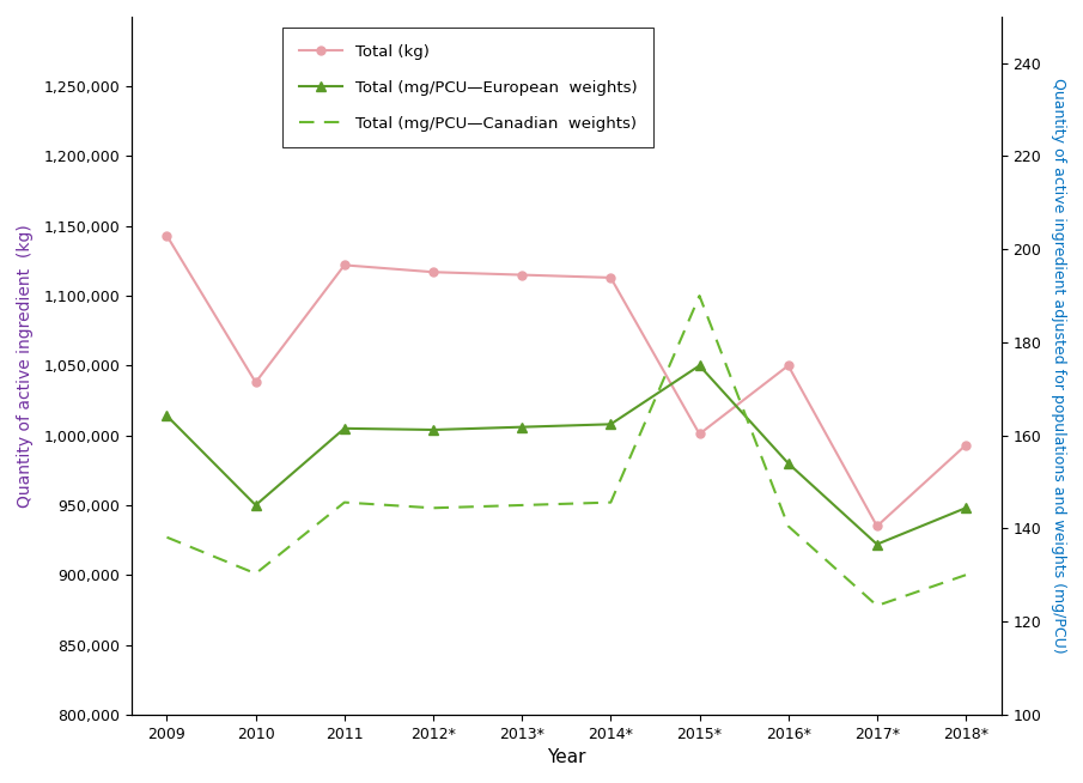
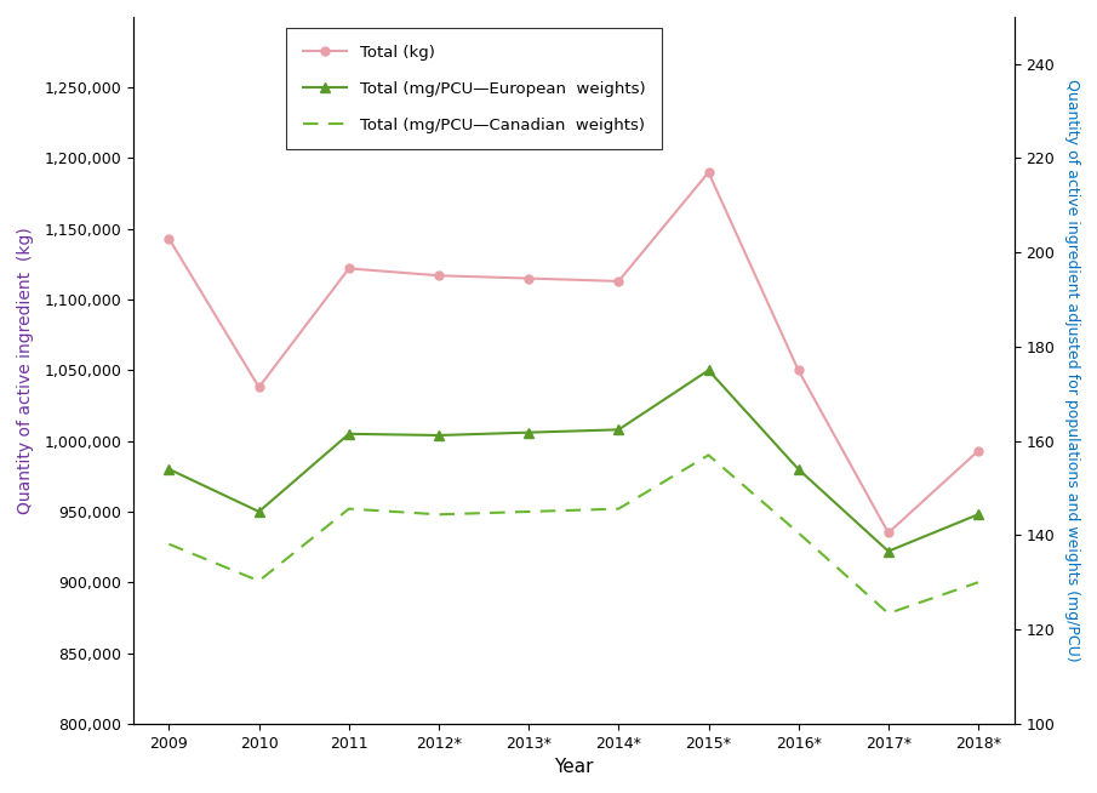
Total (mg/PCU—European weights)/2009: 1,014,000 -> 980,000
Total (kg)/2015*: 1,001,000 -> 1,190,000
Total (mg/PCU—Canadian weights)/2015*: 1,100,000 -> 990,000
